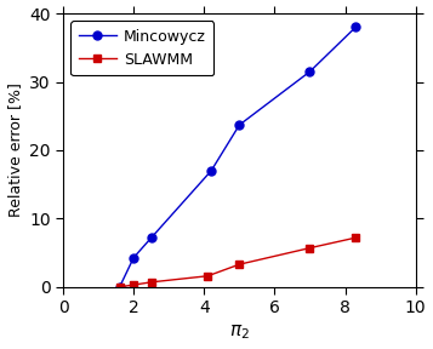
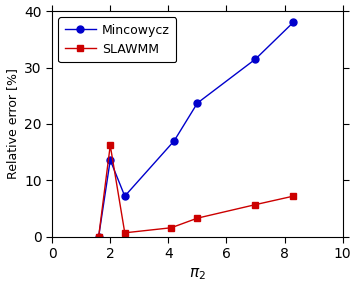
Mincowycz/2: 4.3 -> 13.6
SLAWMM/2: 0.3 -> 16.2
